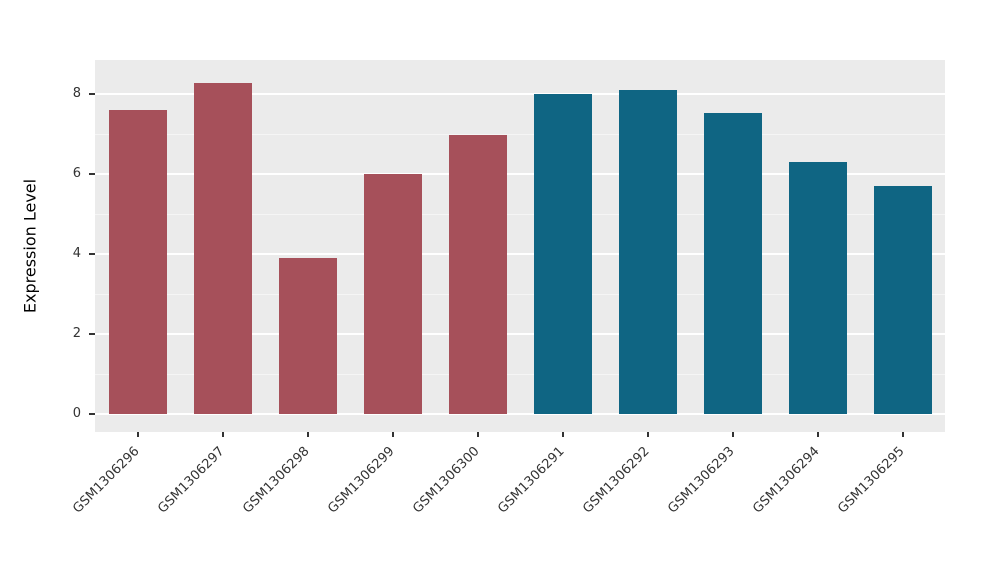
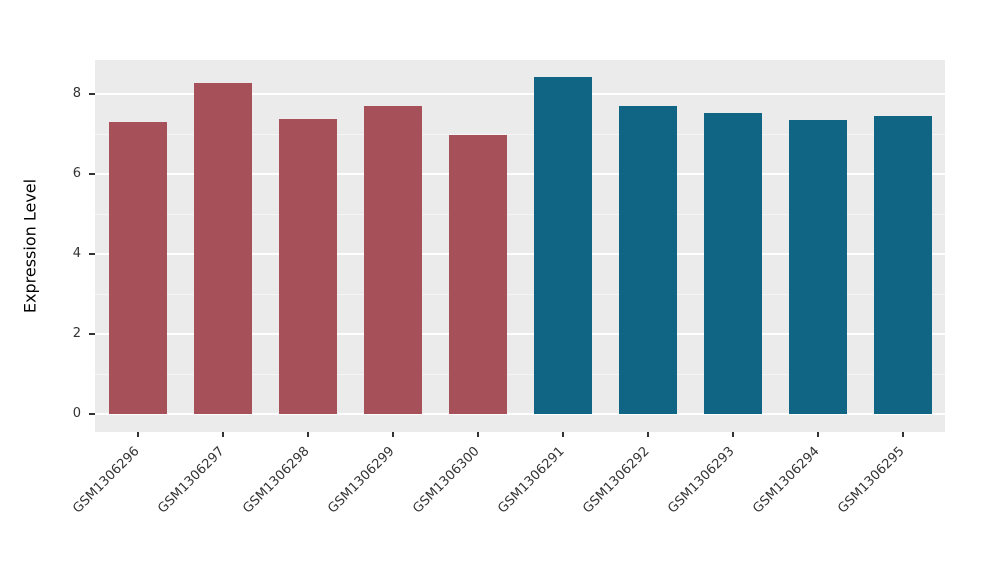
GSM1306296: 7.6 -> 7.3
GSM1306298: 3.9 -> 7.4
GSM1306299: 6.0 -> 7.7
GSM1306291: 8.0 -> 8.4
GSM1306292: 8.1 -> 7.7
GSM1306294: 6.3 -> 7.4
GSM1306295: 5.7 -> 7.5
